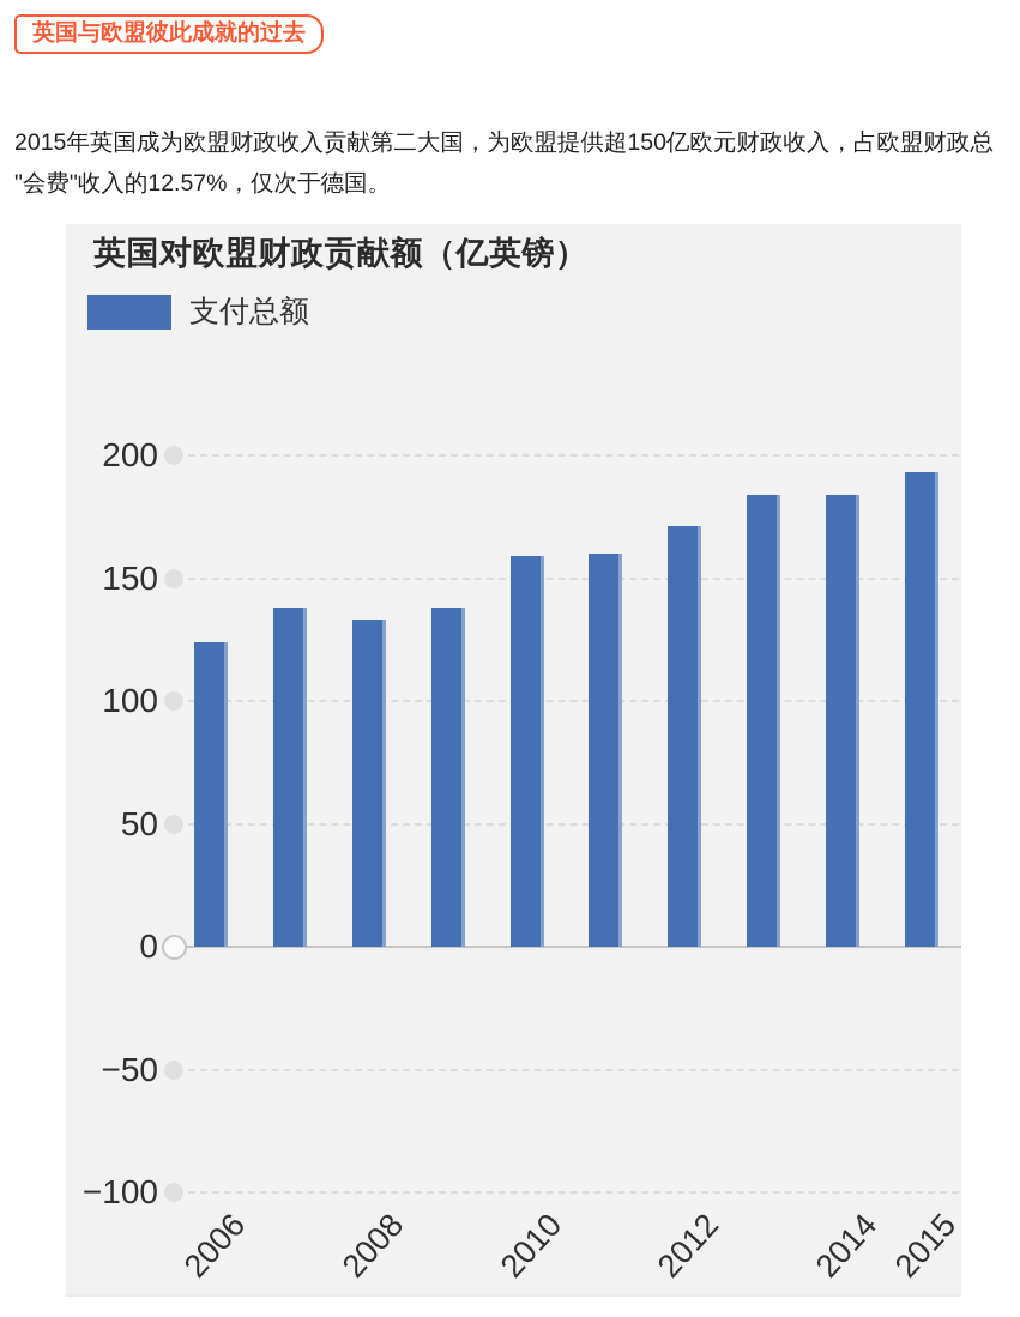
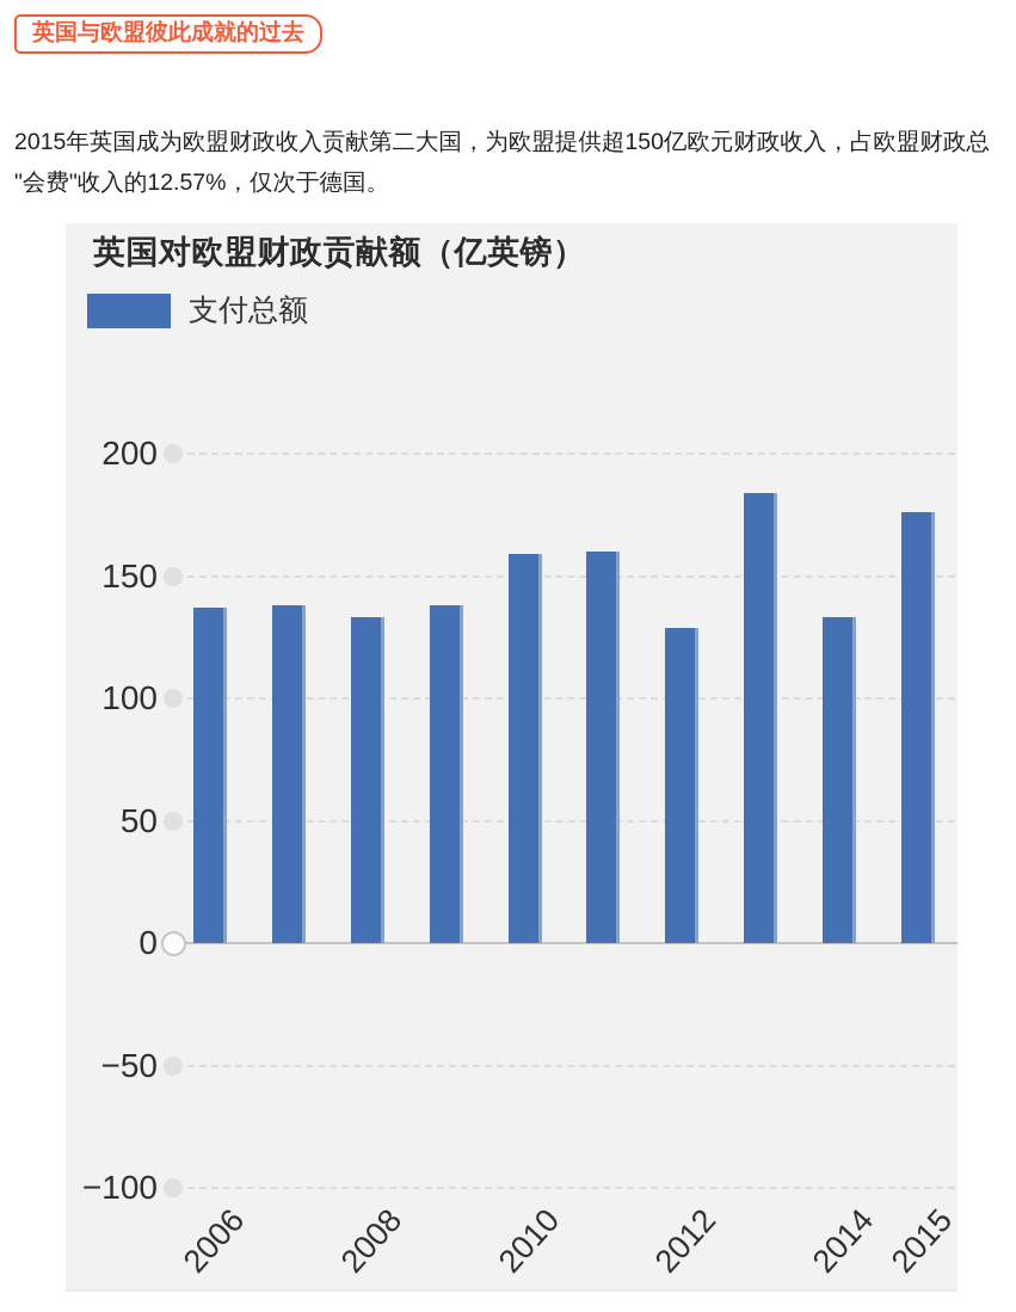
2006: 124 -> 137
2012: 171 -> 129
2014: 184 -> 133
2015: 193 -> 176
